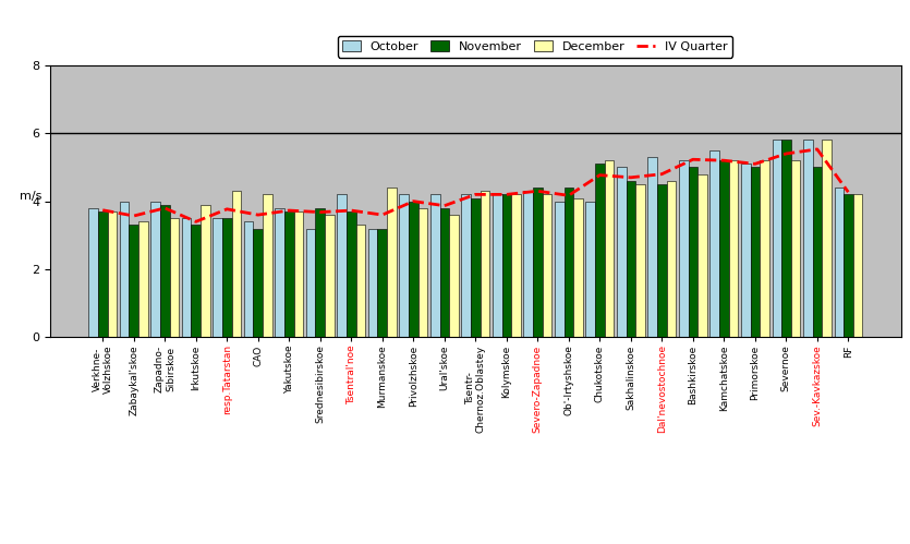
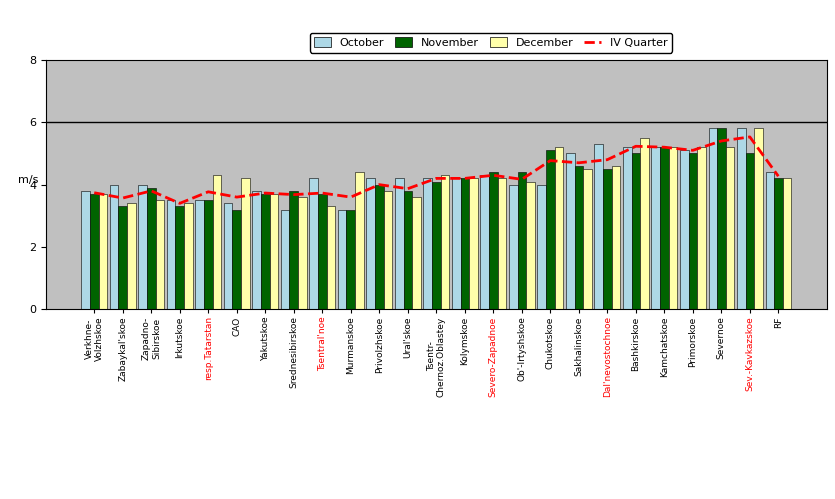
December/Irkutskoe: 3.9 -> 3.4
December/Bashkirskoe: 4.8 -> 5.5
October/Kamchatskoe: 5.5 -> 5.2
